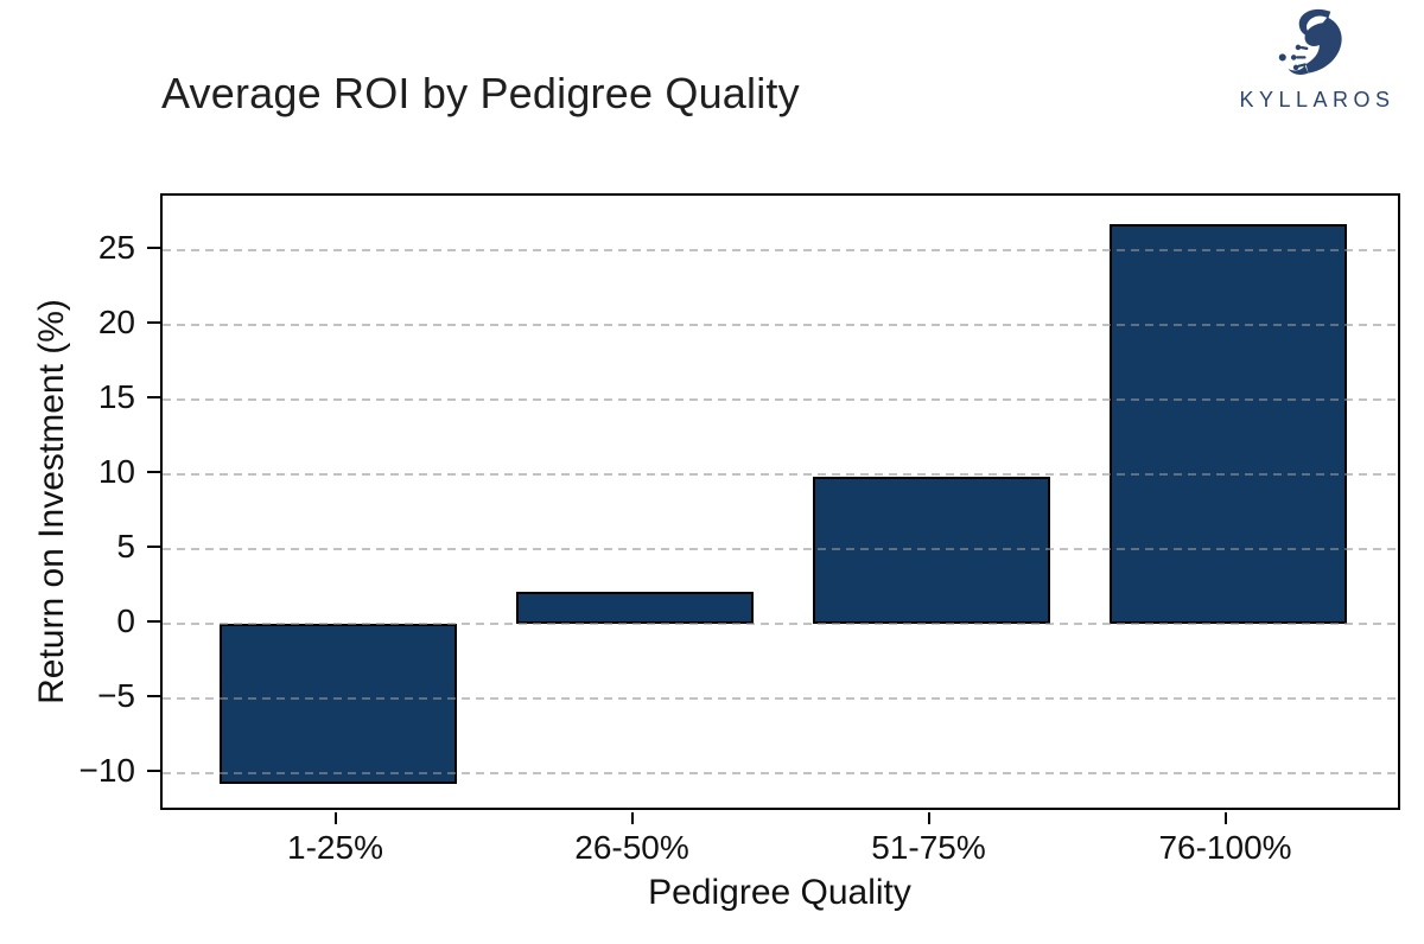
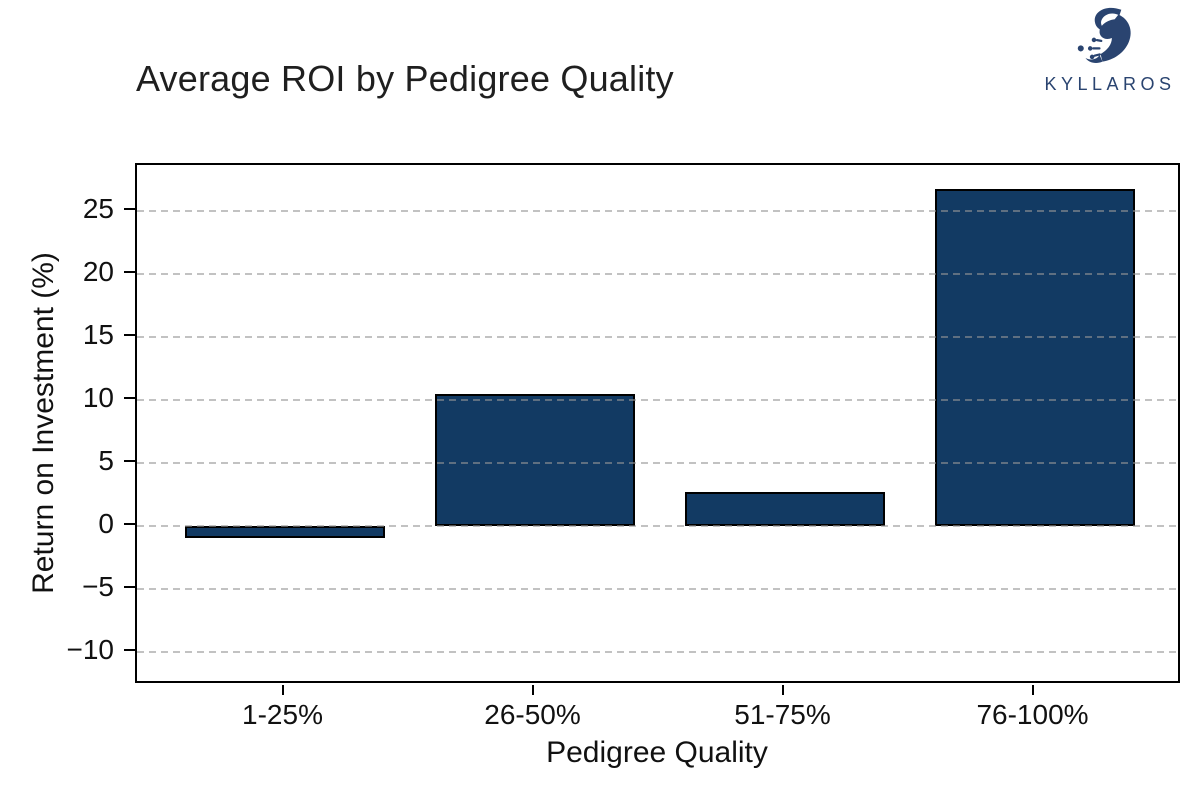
1-25%: -10.7 -> -0.9
26-50%: 2.2 -> 10.5
51-75%: 9.9 -> 2.7
